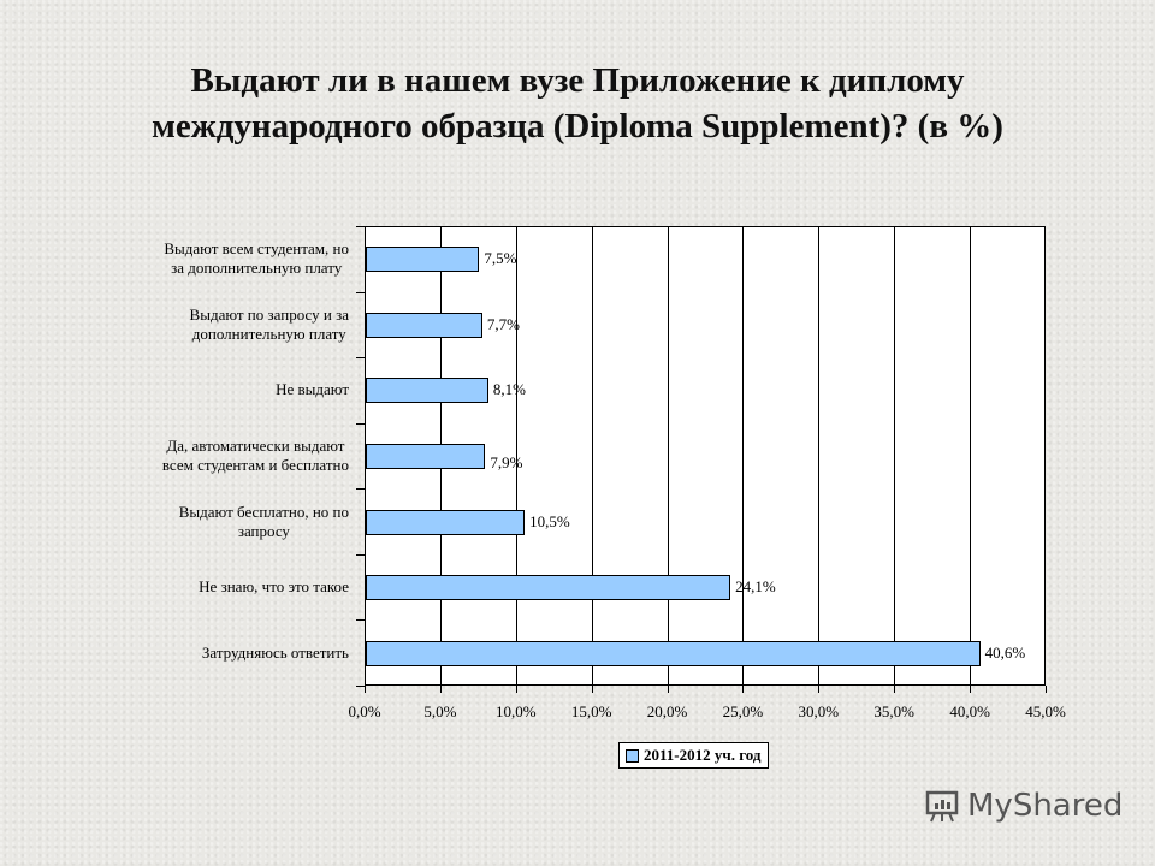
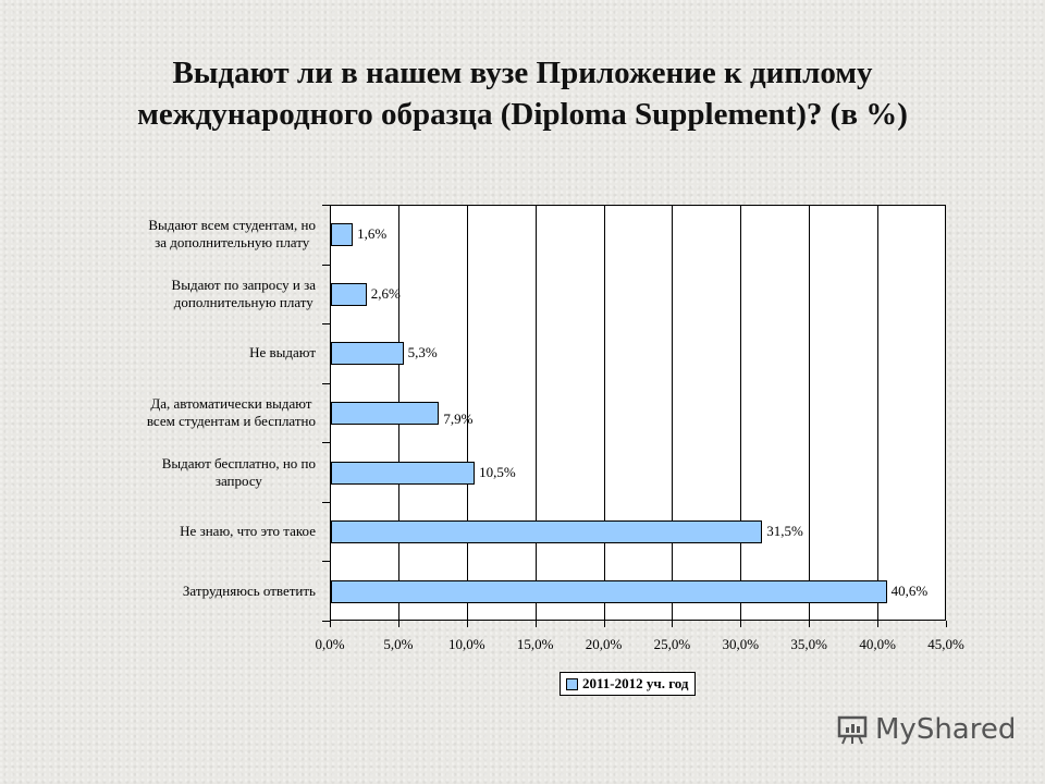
Выдают всем студентам, но за дополнительную плату: 7,5% -> 1,6%
Выдают по запросу и за дополнительную плату: 7,7% -> 2,6%
Не выдают: 8,1% -> 5,3%
Не знаю, что это такое: 24,1% -> 31,5%
